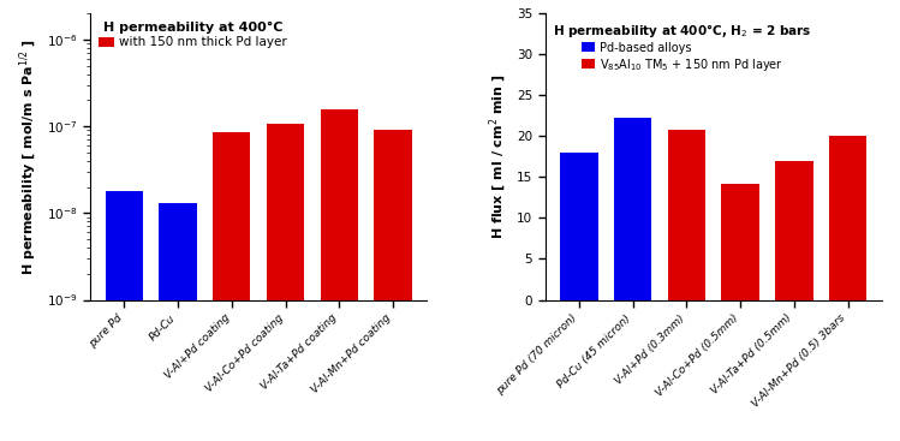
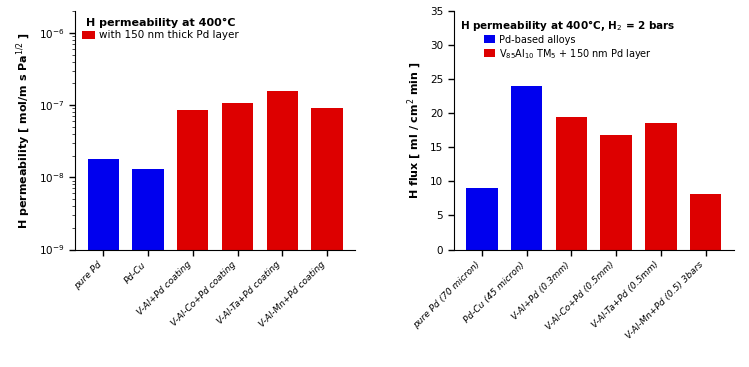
pure Pd (70 micron): 18.0 -> 9.0
Pd-Cu (45 micron): 22.3 -> 24.0
V-Al+Pd (0.3mm): 20.7 -> 19.4
V-Al-Co+Pd (0.5mm): 14.2 -> 16.8
V-Al-Ta+Pd (0.5mm): 17.0 -> 18.6
V-Al-Mn+Pd (0.5) 3bars: 20.0 -> 8.2
